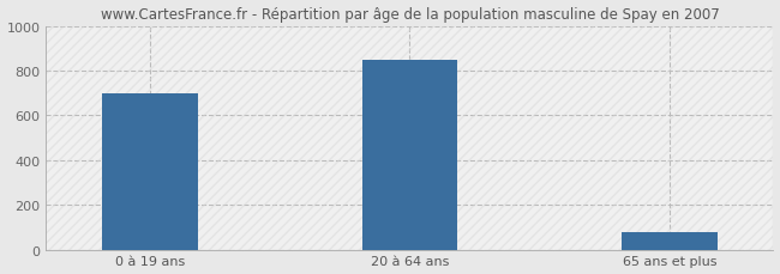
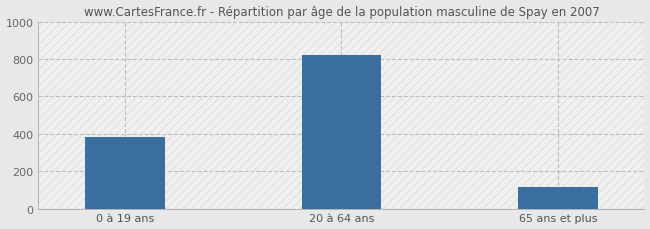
0 à 19 ans: 700 -> 380
20 à 64 ans: 850 -> 820
65 ans et plus: 80 -> 120
